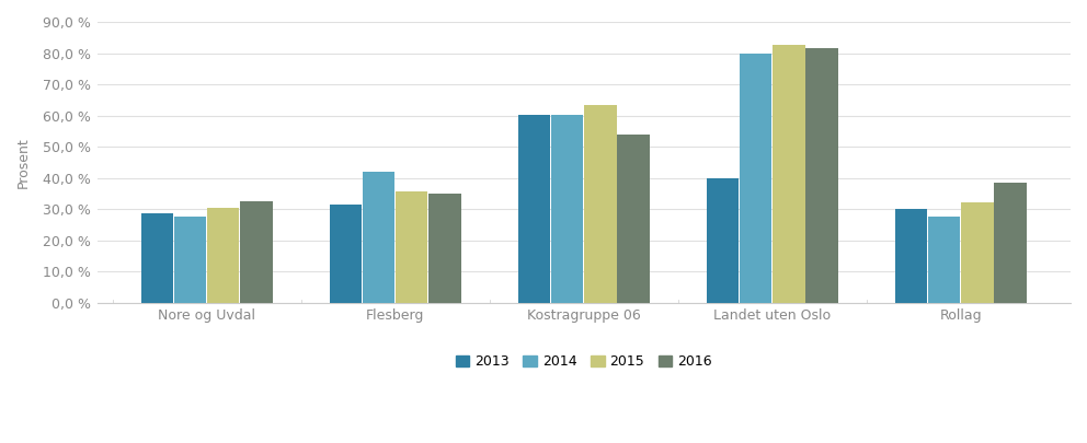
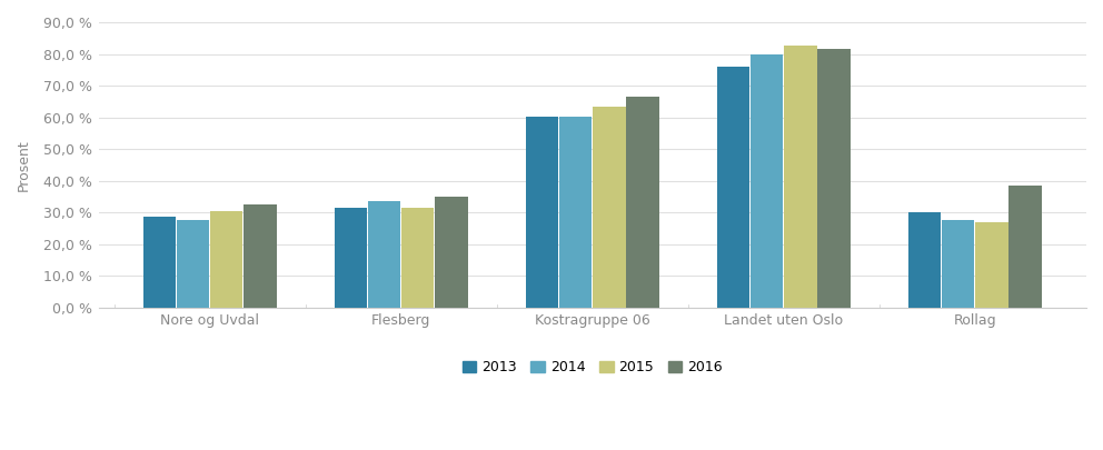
2014/Flesberg: 42,0 % -> 33,5 %
2015/Flesberg: 35,5 % -> 31,5 %
2016/Kostragruppe 06: 54,0 % -> 66,5 %
2013/Landet uten Oslo: 40,0 % -> 76,0 %
2015/Rollag: 32,0 % -> 27,0 %
